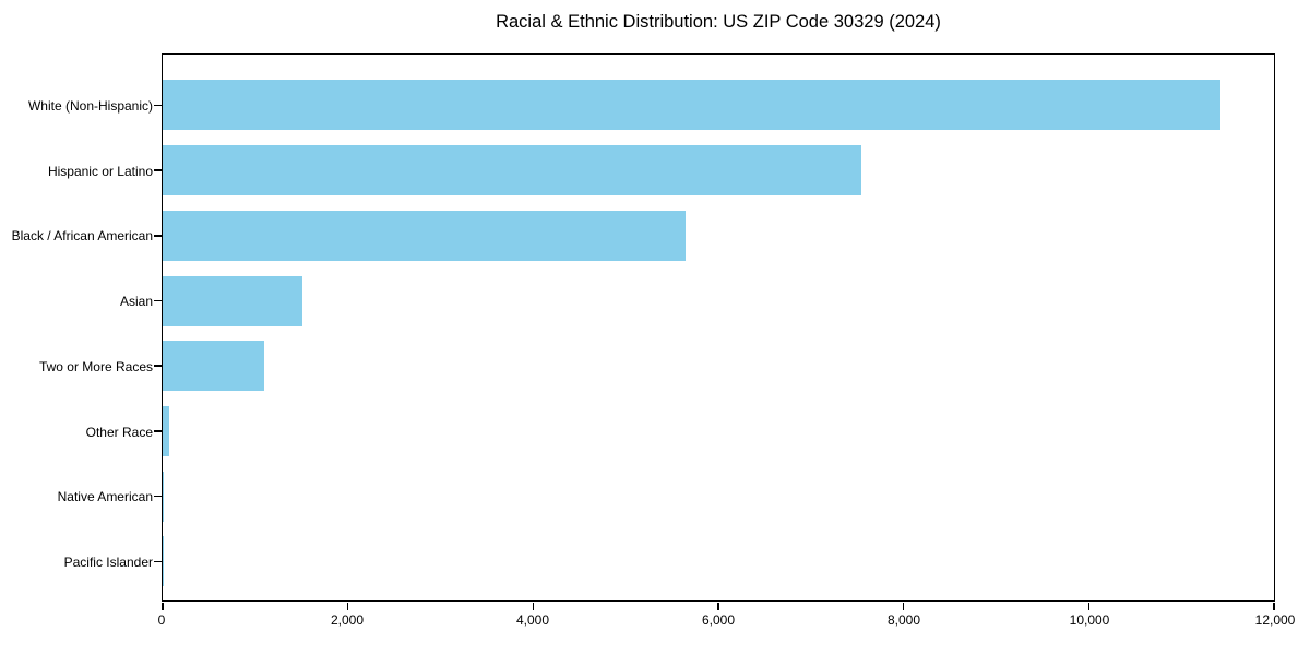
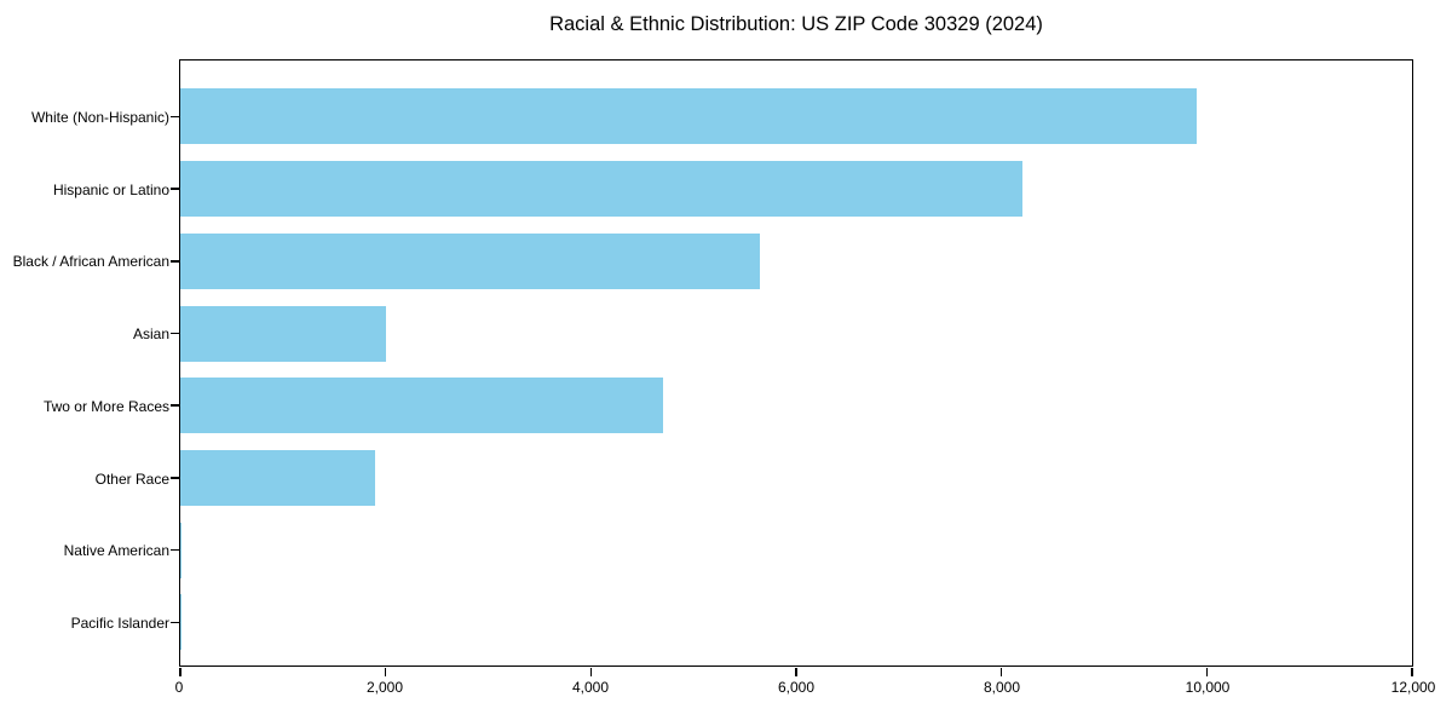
White (Non-Hispanic): 11400 -> 9900
Hispanic or Latino: 7600 -> 8200
Asian: 1500 -> 2000
Two or More Races: 1100 -> 4700
Other Race: 100 -> 1900
